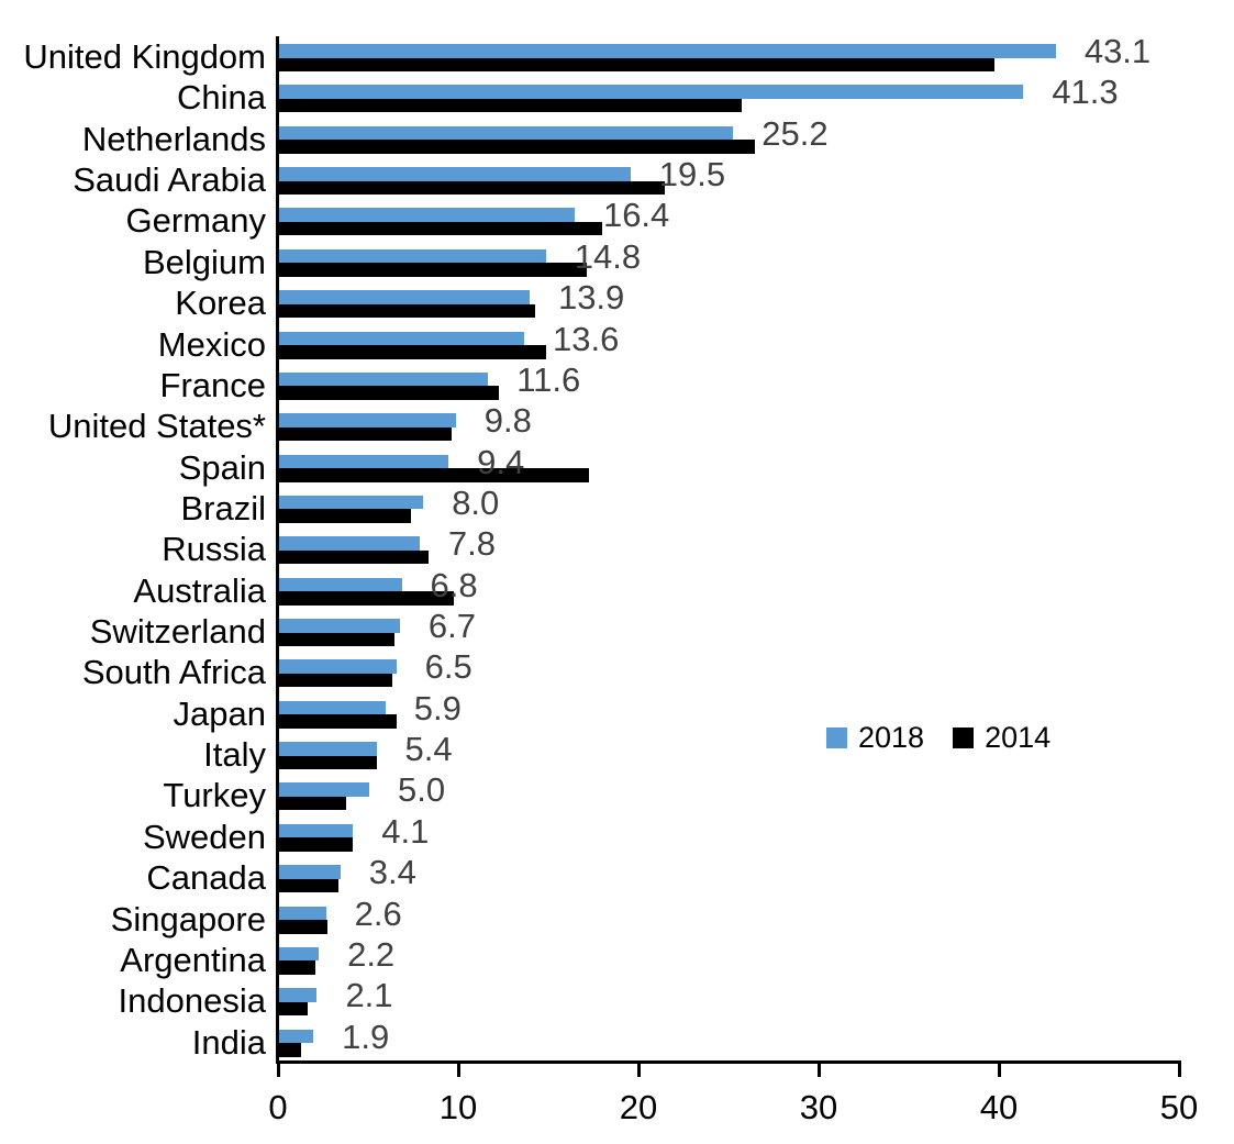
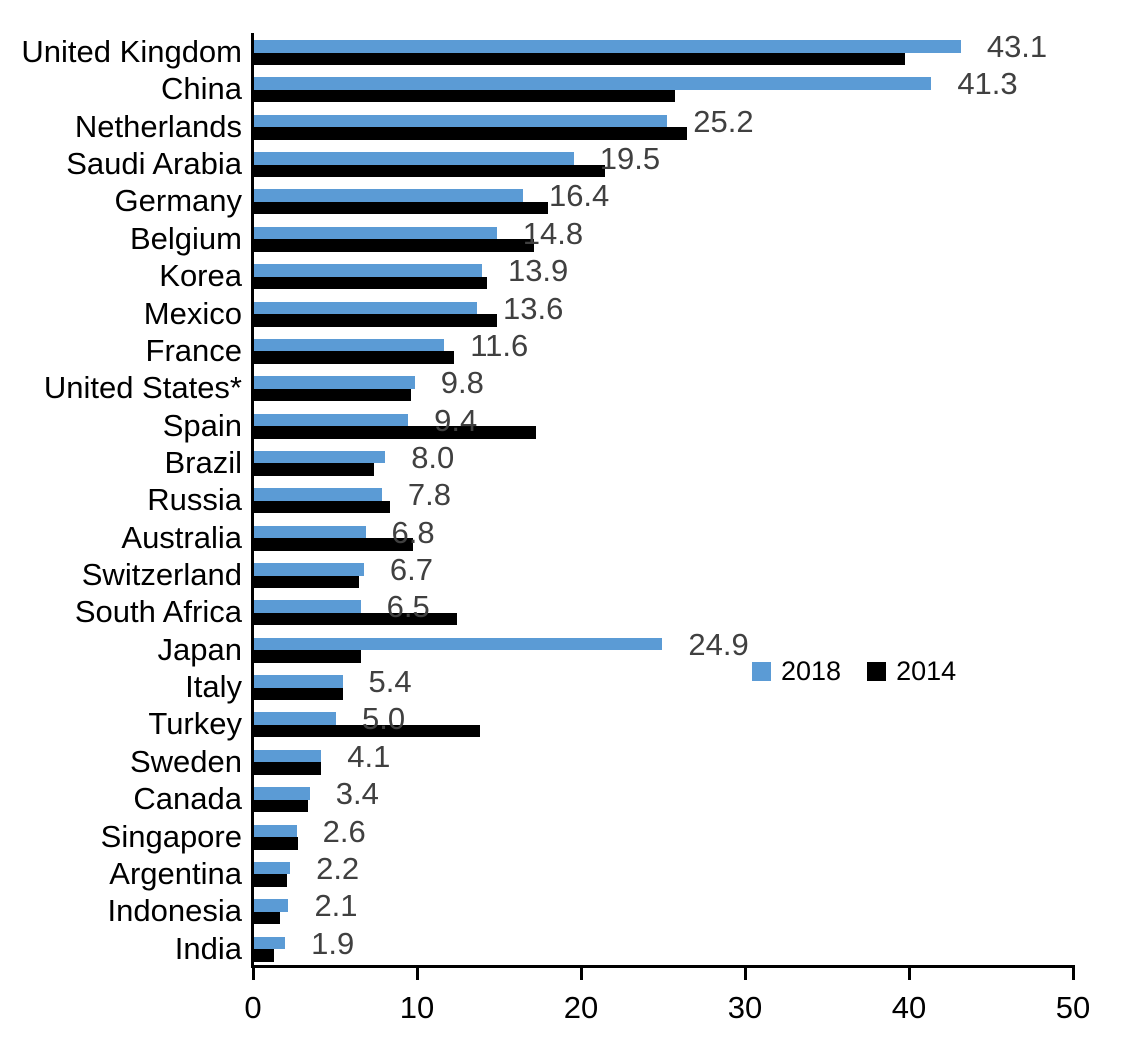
2014/South Africa: 6.3 -> 12.4
2018/Japan: 5.9 -> 24.9
2014/Turkey: 3.7 -> 13.8
